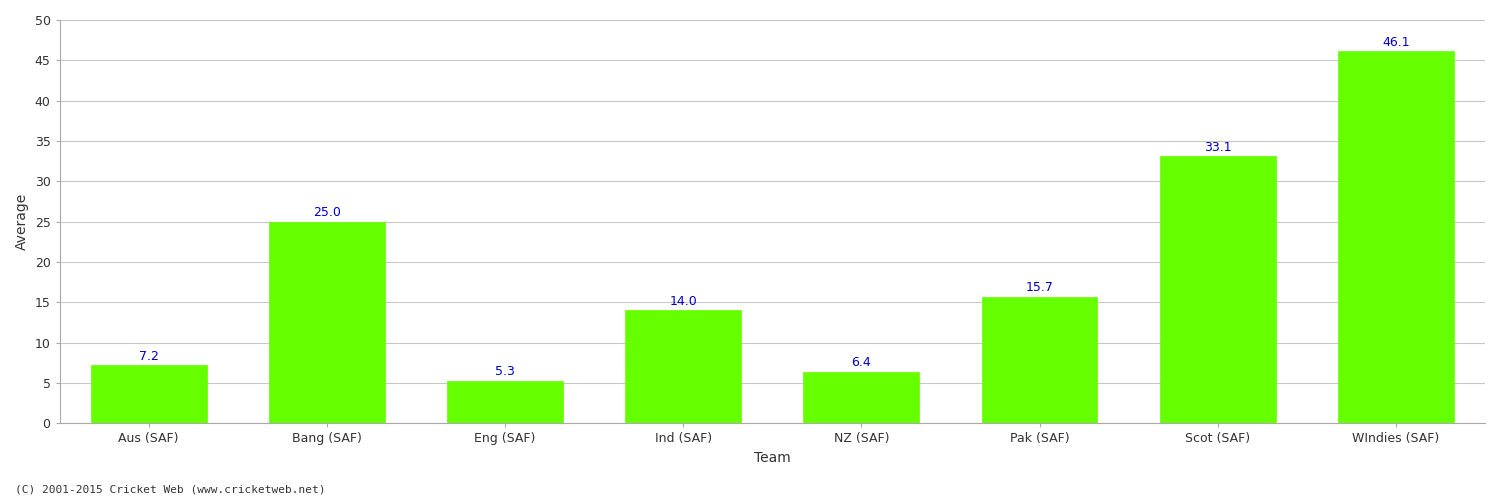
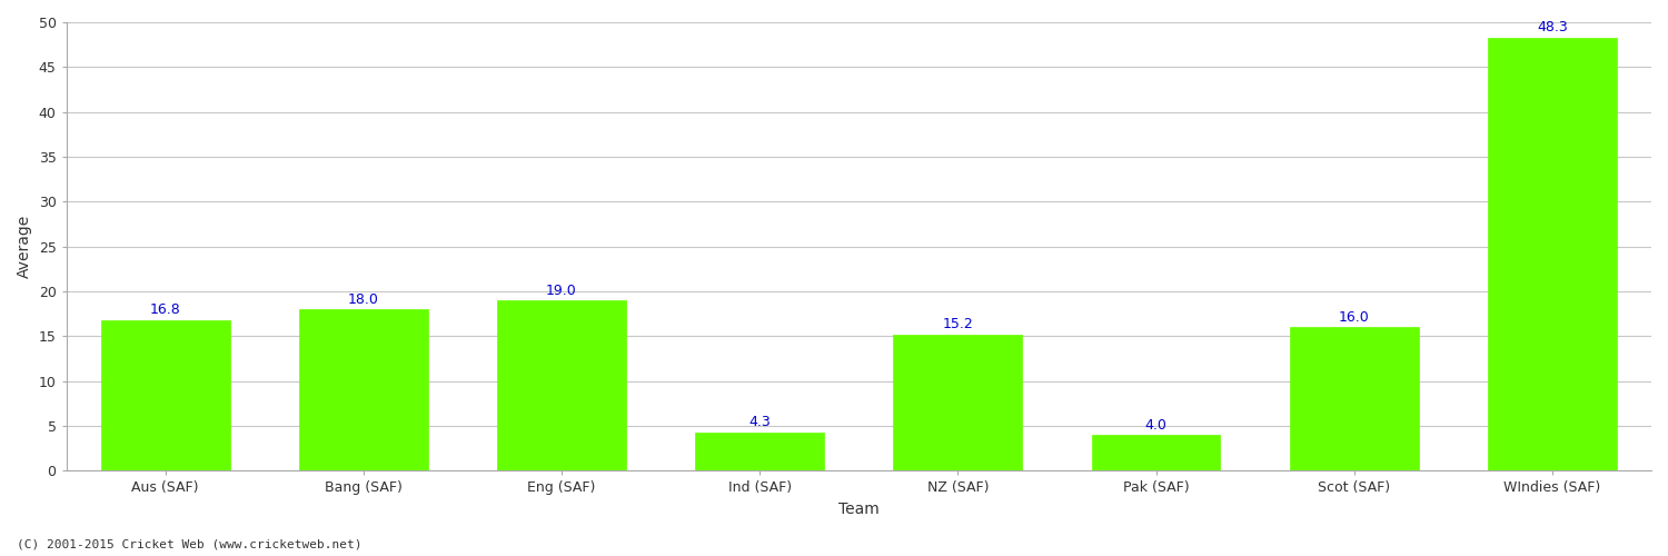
Aus (SAF): 7.2 -> 16.8
Bang (SAF): 25.0 -> 18.0
Eng (SAF): 5.3 -> 19.0
Ind (SAF): 14.0 -> 4.3
NZ (SAF): 6.4 -> 15.2
Pak (SAF): 15.7 -> 4.0
Scot (SAF): 33.1 -> 16.0
WIndies (SAF): 46.1 -> 48.3
